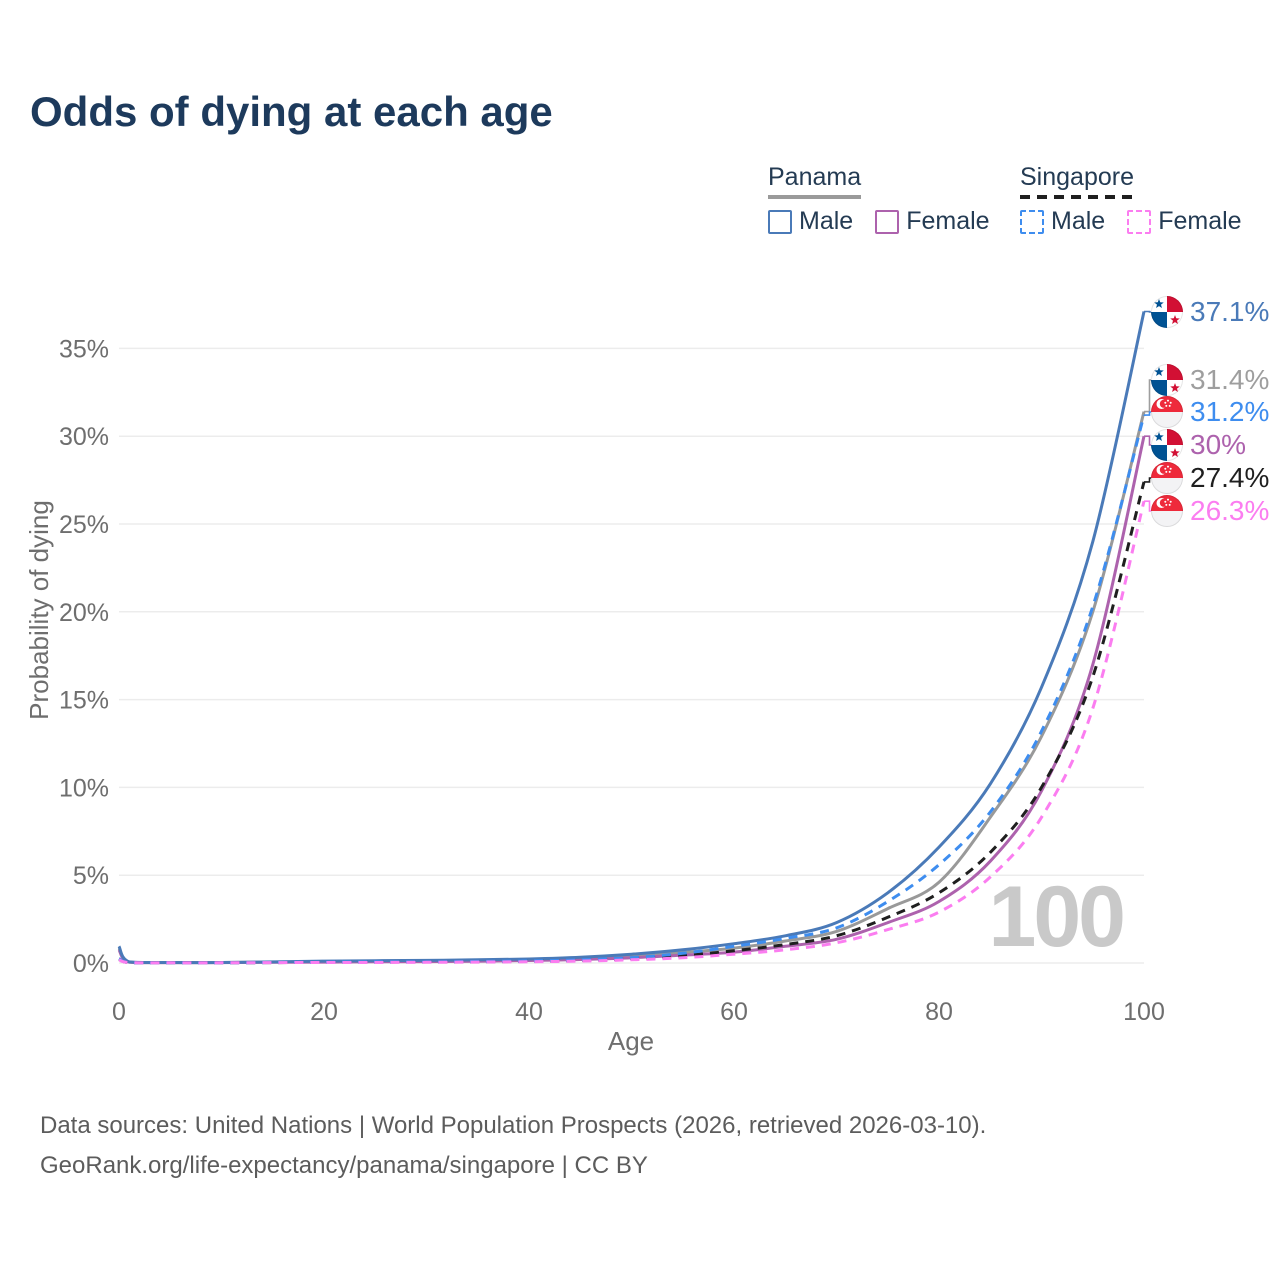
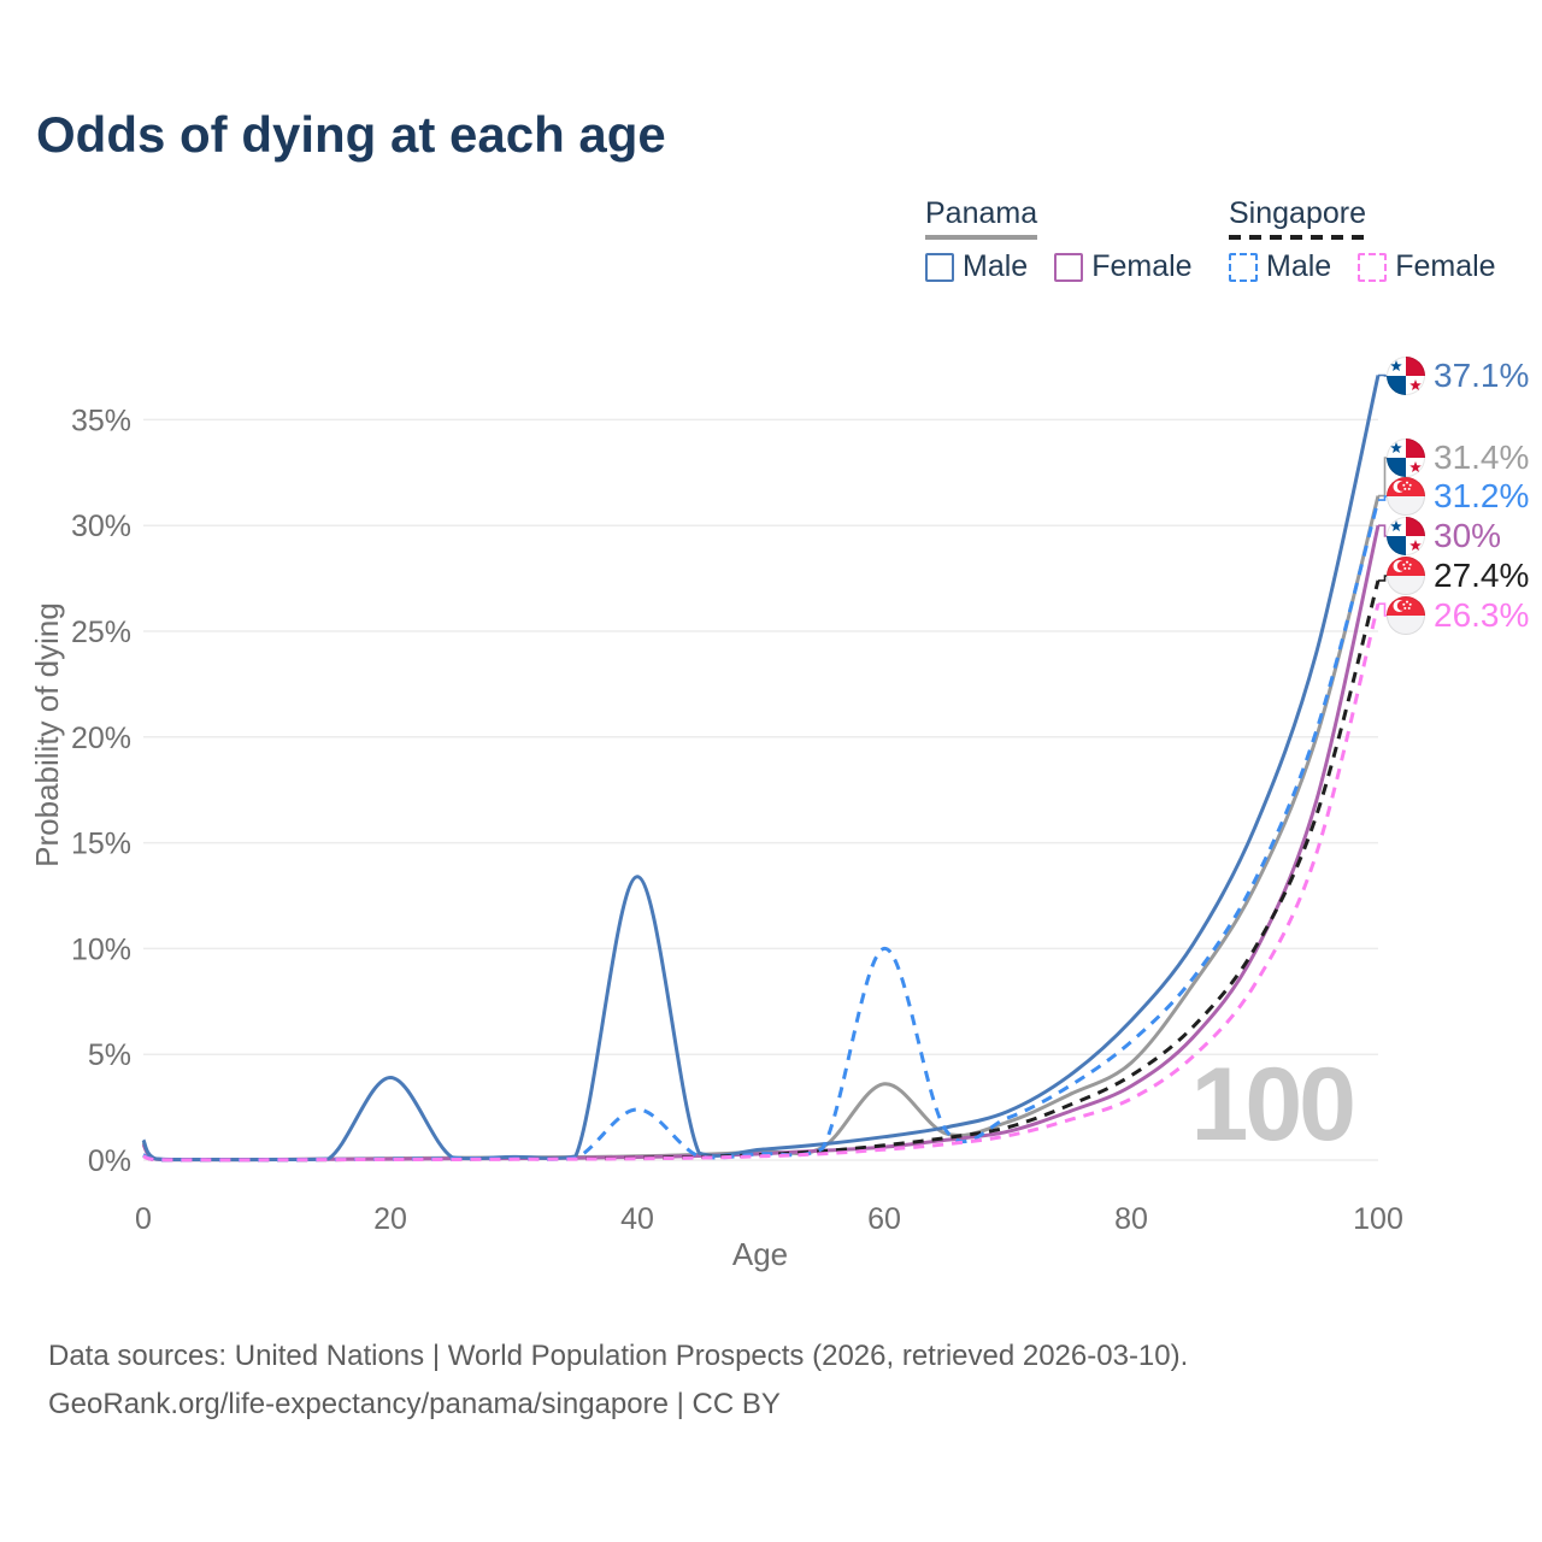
Panama Male/20: 0.1% -> 3.9%
Panama Male/40: 0.2% -> 13.4%
Singapore Male/40: 0.1% -> 2.4%
Panama/60: 0.8% -> 3.6%
Singapore Male/60: 0.9% -> 10.0%
